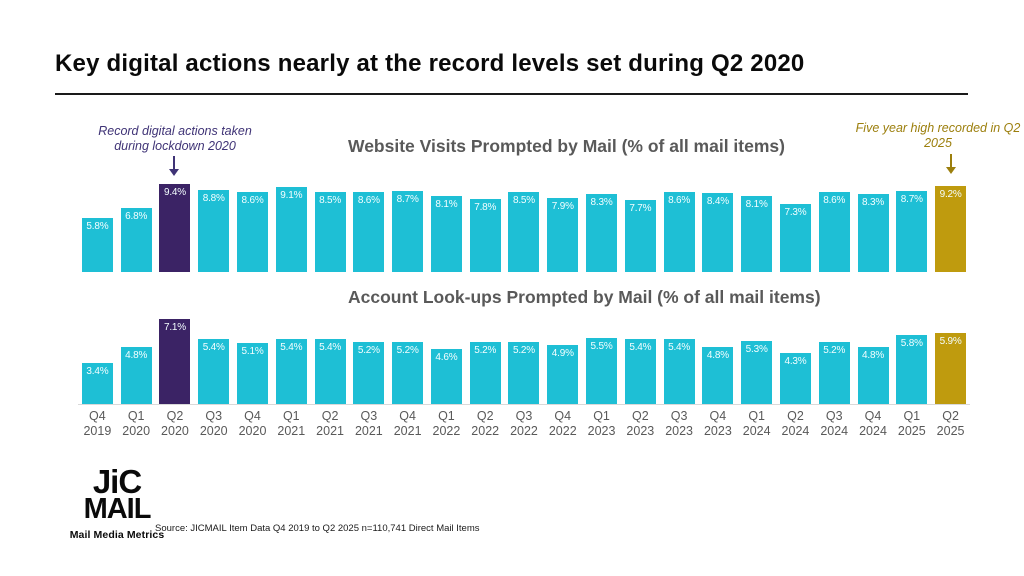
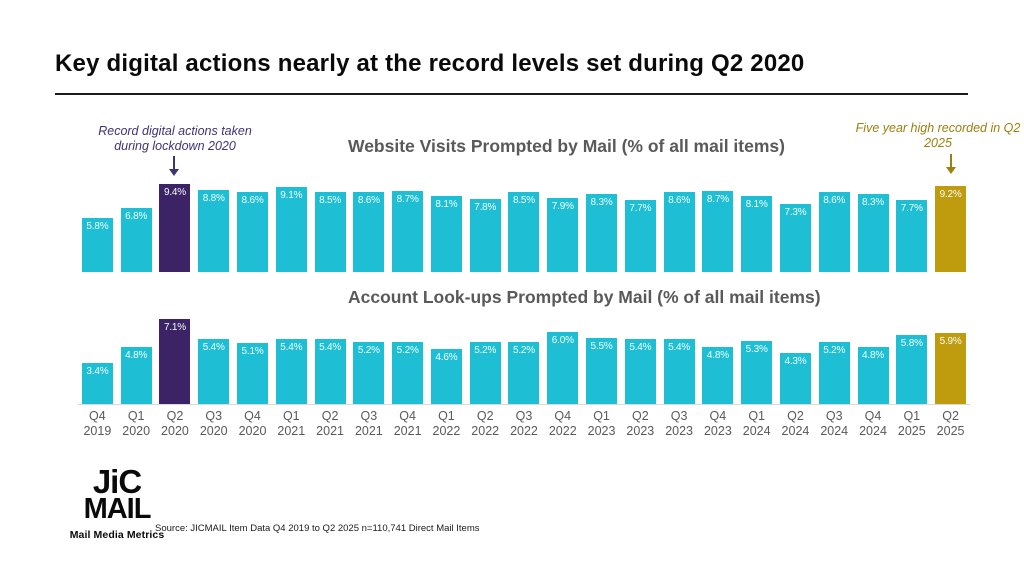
Website Visits Prompted by Mail (% of all mail items)/Q4 2023: 8.4% -> 8.7%
Website Visits Prompted by Mail (% of all mail items)/Q1 2025: 8.7% -> 7.7%
Account Look-ups Prompted by Mail (% of all mail items)/Q4 2022: 4.9% -> 6.0%
